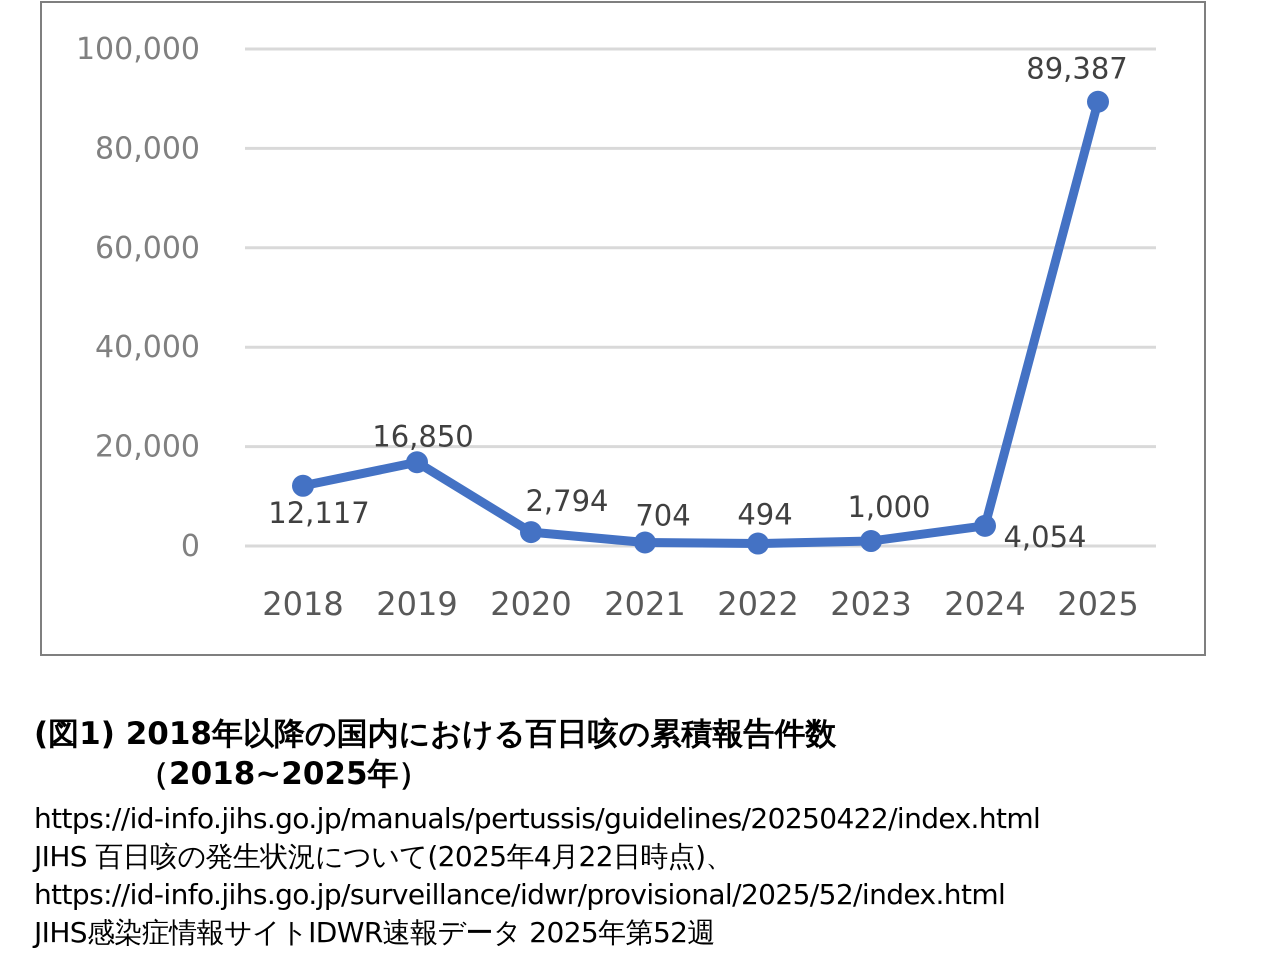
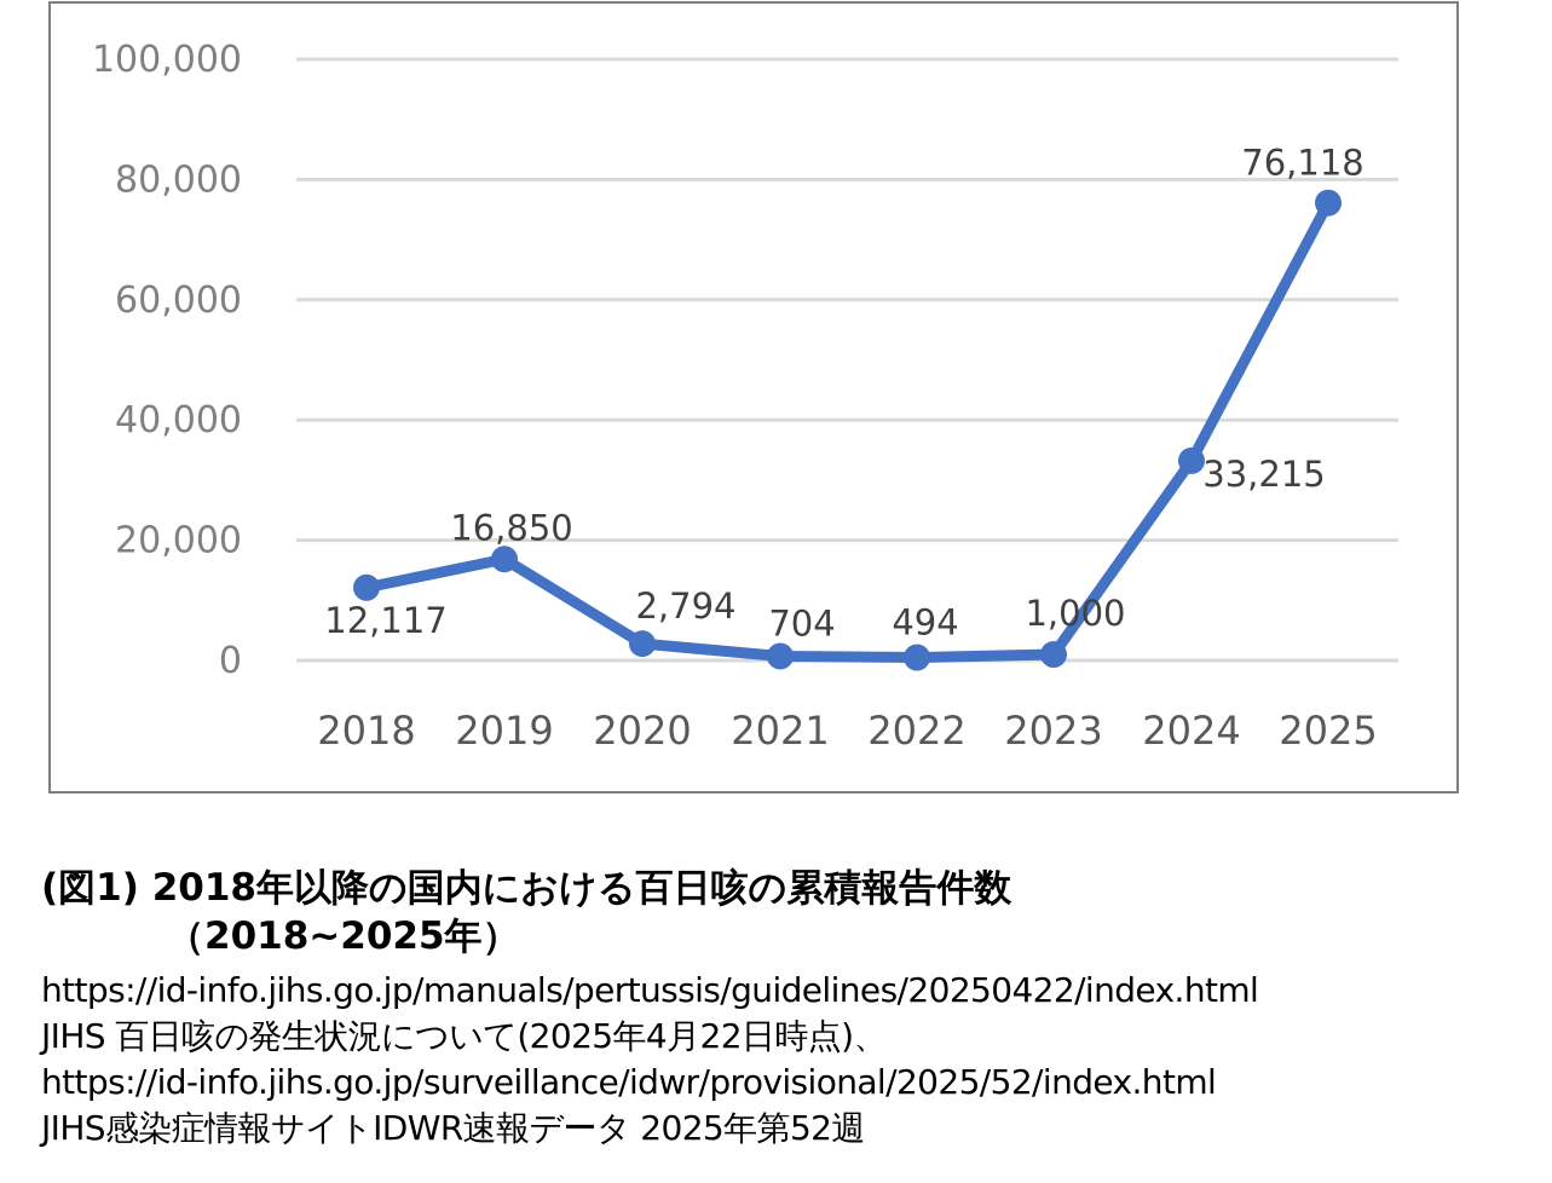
2024: 4,054 -> 33,215
2025: 89,387 -> 76,118
